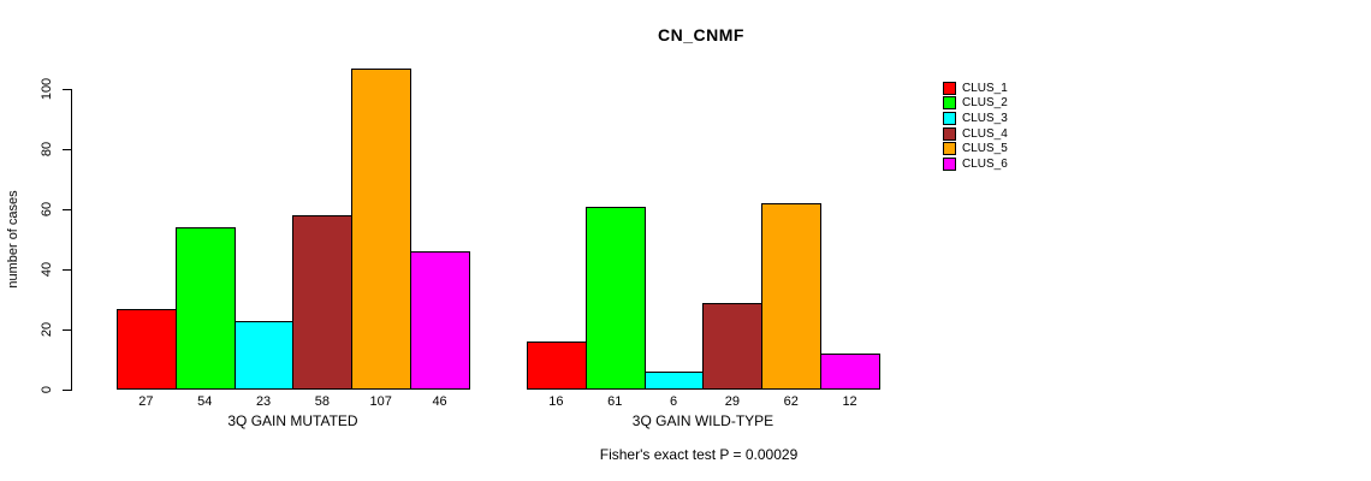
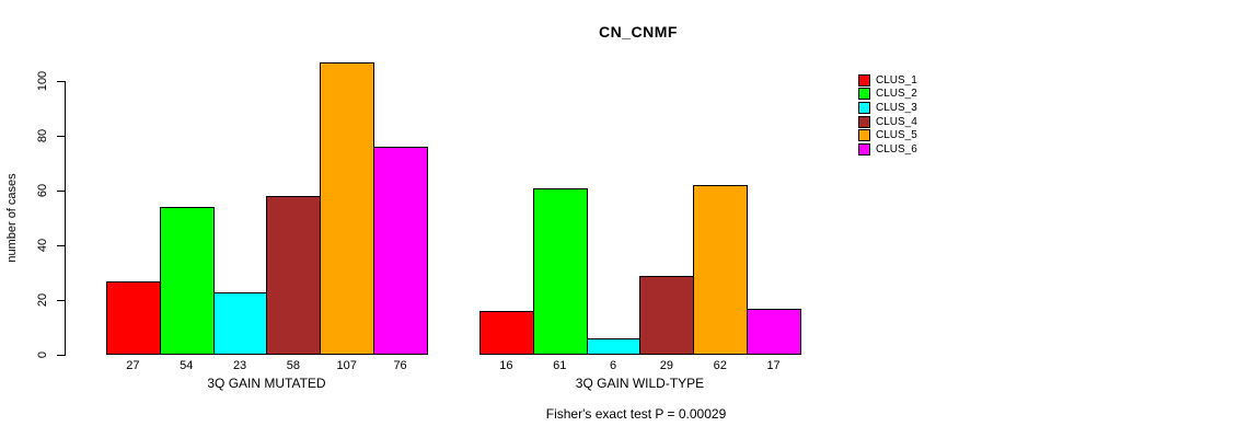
CLUS_6/3Q GAIN MUTATED: 46 -> 76
CLUS_6/3Q GAIN WILD-TYPE: 12 -> 17
